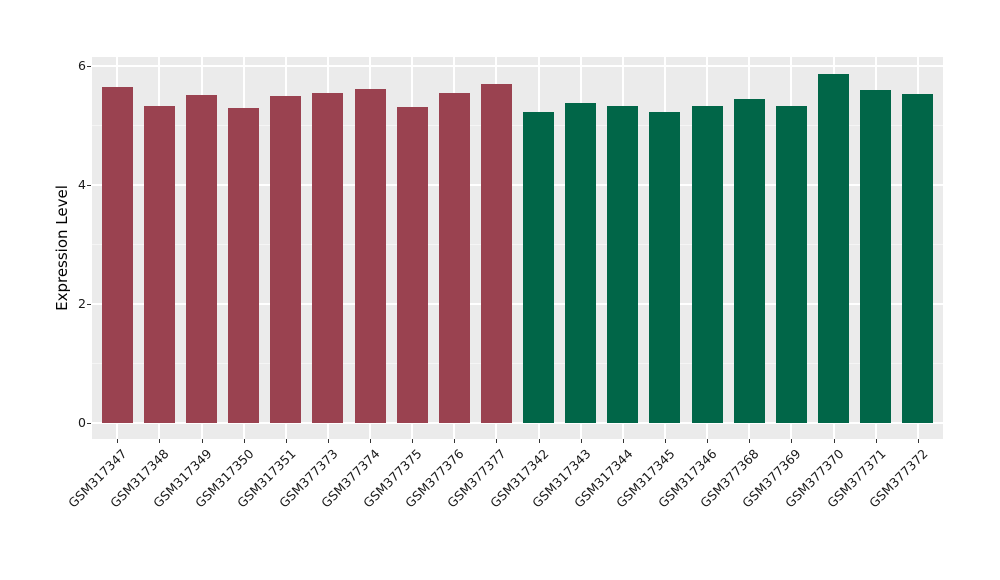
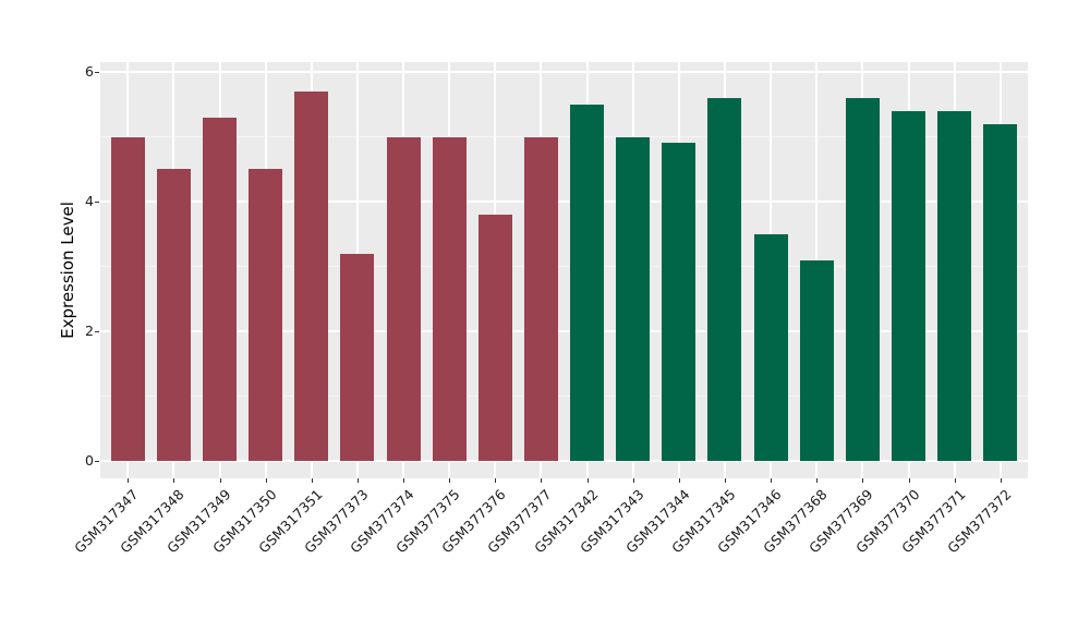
GSM317347: 5.7 -> 5.0
GSM317348: 5.3 -> 4.5
GSM317349: 5.5 -> 5.3
GSM317350: 5.3 -> 4.5
GSM317351: 5.5 -> 5.7
GSM377373: 5.5 -> 3.2
GSM377374: 5.6 -> 5.0
GSM377375: 5.3 -> 5.0
GSM377376: 5.5 -> 3.8
GSM377377: 5.7 -> 5.0
GSM317342: 5.2 -> 5.5
GSM317343: 5.4 -> 5.0
GSM317344: 5.3 -> 4.9
GSM317345: 5.2 -> 5.6
GSM317346: 5.3 -> 3.5
GSM377368: 5.4 -> 3.1
GSM377369: 5.3 -> 5.6
GSM377370: 5.9 -> 5.4
GSM377371: 5.6 -> 5.4
GSM377372: 5.5 -> 5.2
